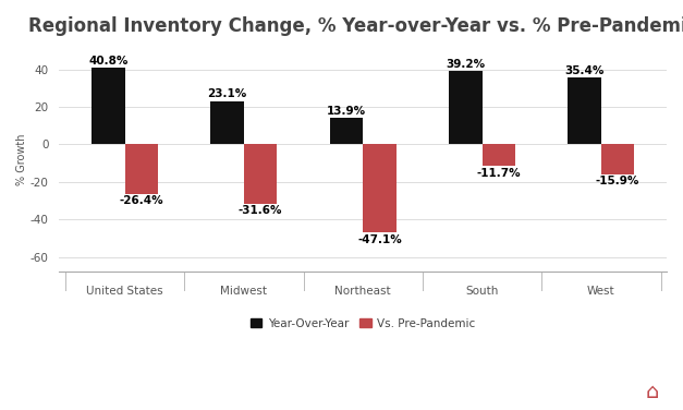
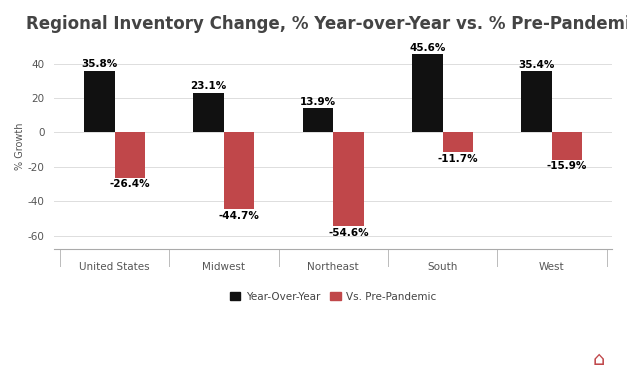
Year-Over-Year/United States: 40.8% -> 35.8%
Vs. Pre-Pandemic/Midwest: -31.6% -> -44.7%
Vs. Pre-Pandemic/Northeast: -47.1% -> -54.6%
Year-Over-Year/South: 39.2% -> 45.6%
